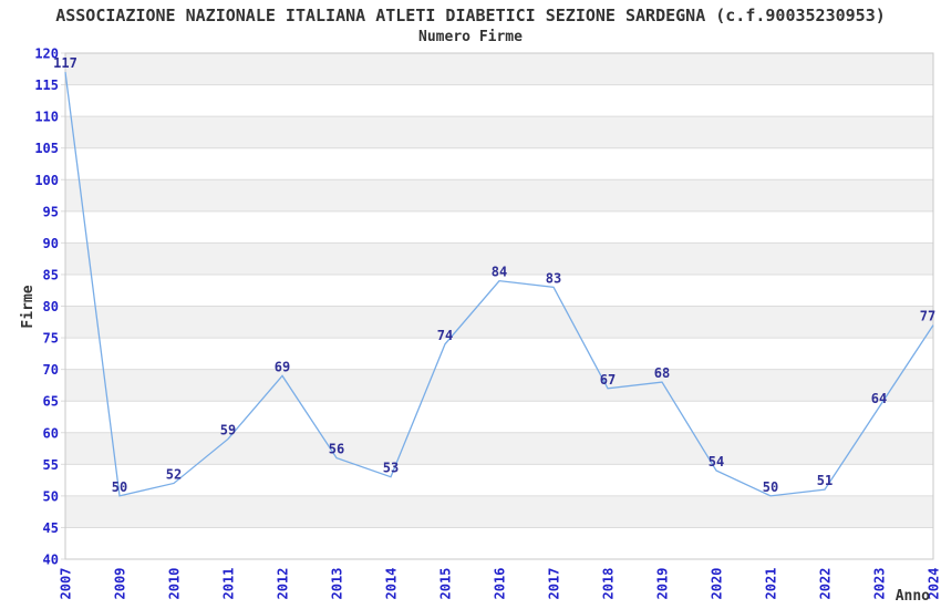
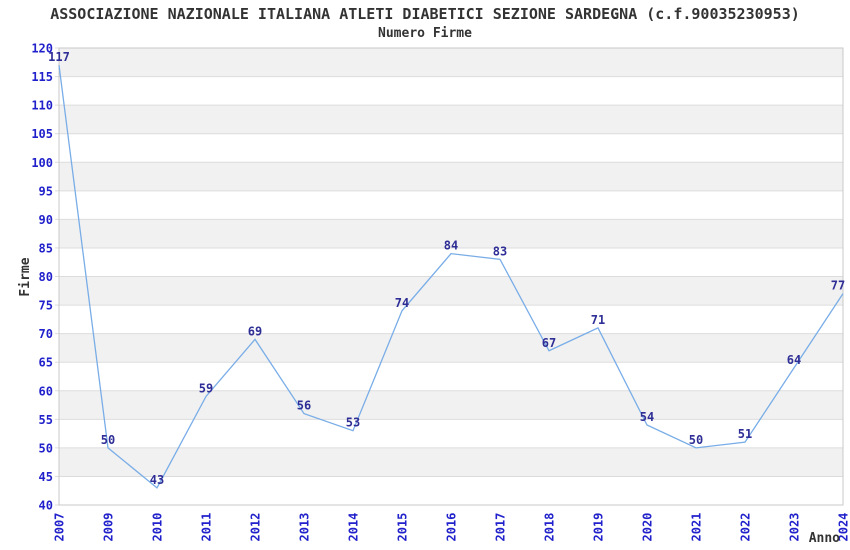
2010: 52 -> 43
2019: 68 -> 71
